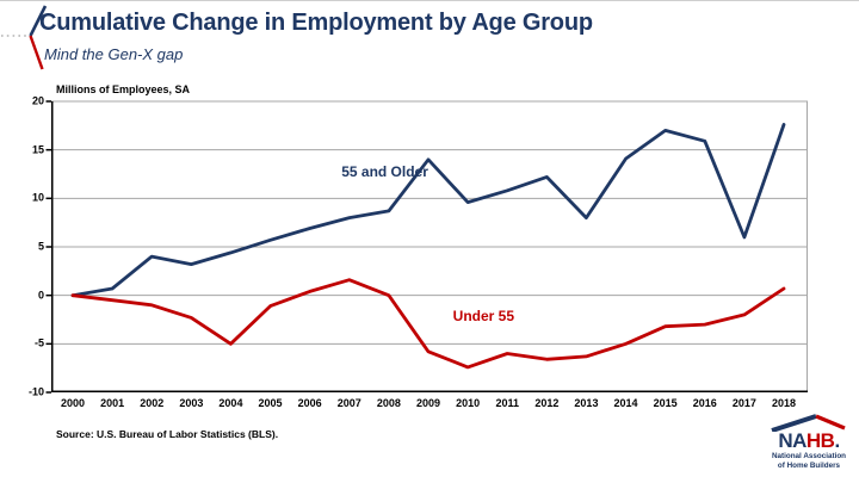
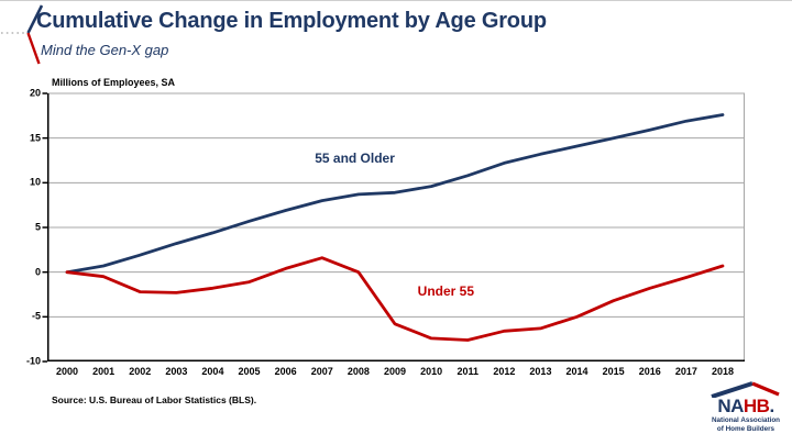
55 and Older/2002: 4 -> 2
Under 55/2002: -1 -> -2
Under 55/2004: -5 -> -2
55 and Older/2009: 14 -> 9
Under 55/2011: -6 -> -8
55 and Older/2013: 8 -> 13
55 and Older/2015: 17 -> 15
Under 55/2016: -3 -> -2
55 and Older/2017: 6 -> 17
Under 55/2017: -2 -> -1
